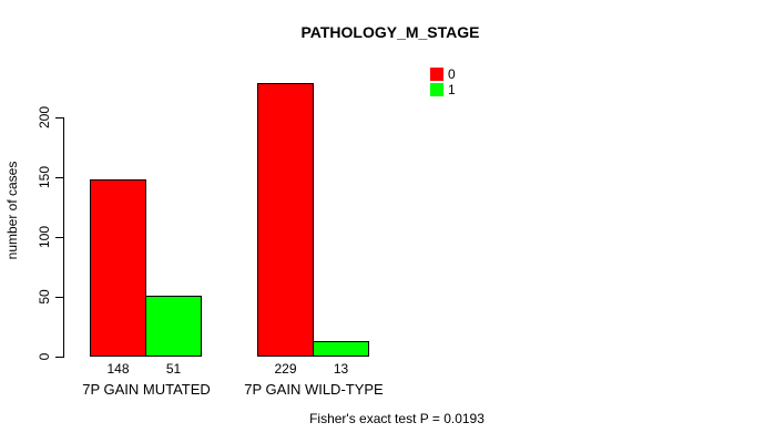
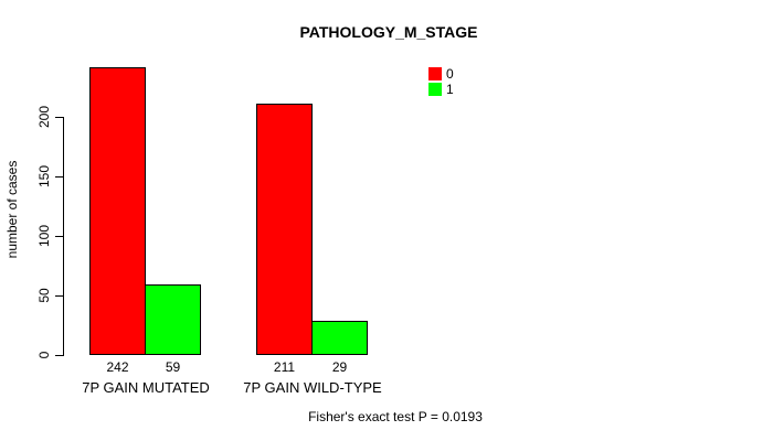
0/7P GAIN MUTATED: 148 -> 242
1/7P GAIN MUTATED: 51 -> 59
0/7P GAIN WILD-TYPE: 229 -> 211
1/7P GAIN WILD-TYPE: 13 -> 29
